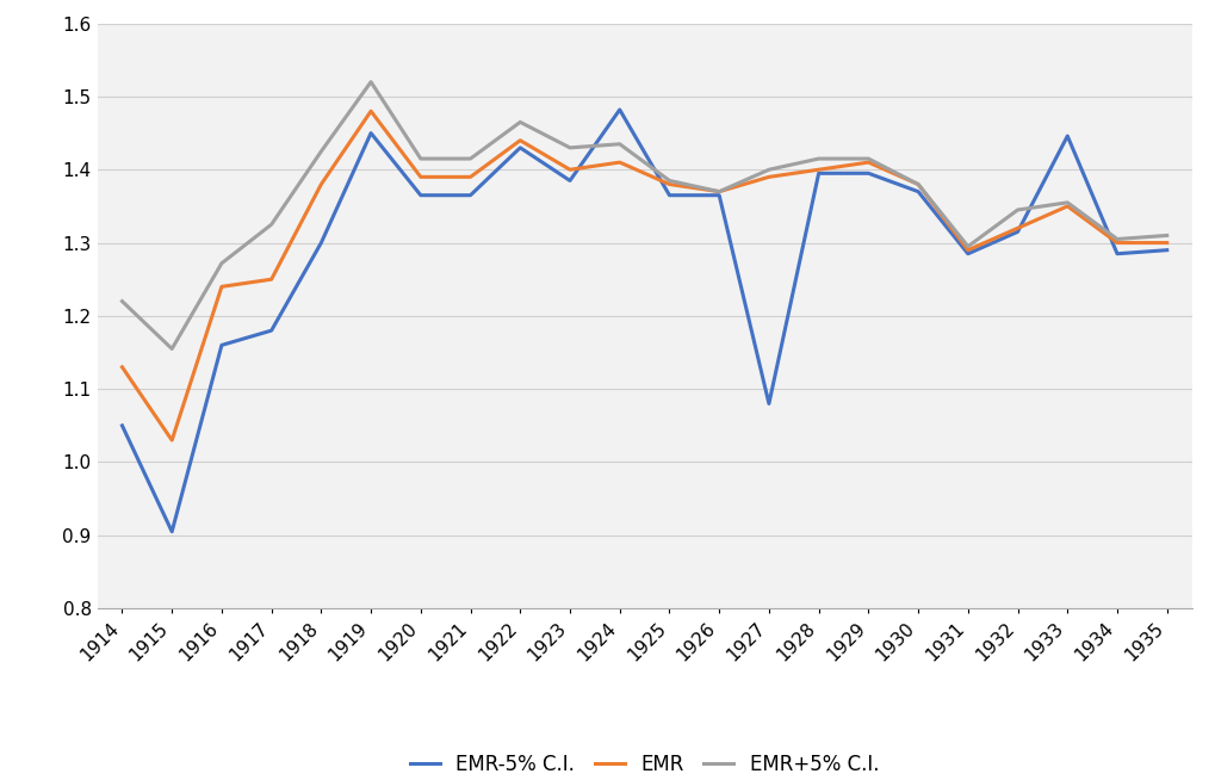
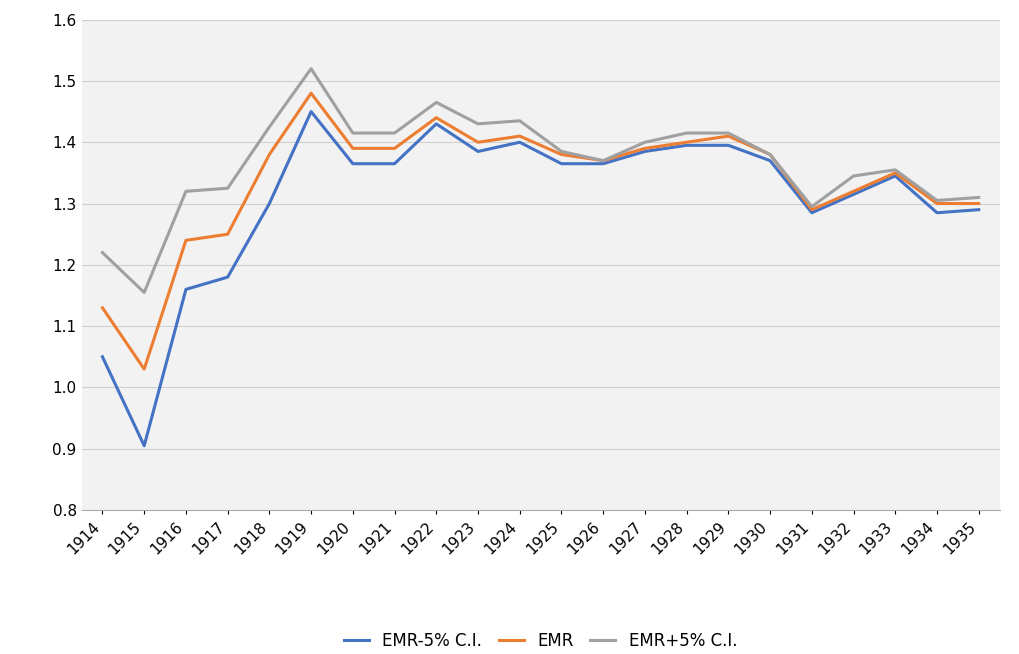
EMR+5% C.I./1916: 1.272 -> 1.320
EMR-5% C.I./1924: 1.482 -> 1.400
EMR-5% C.I./1927: 1.080 -> 1.385
EMR-5% C.I./1933: 1.446 -> 1.345
